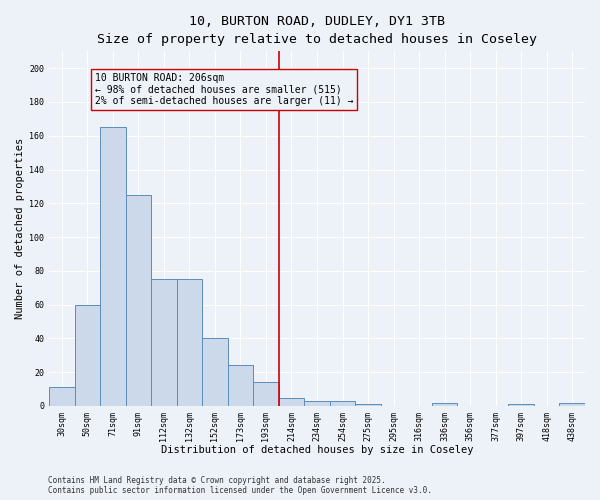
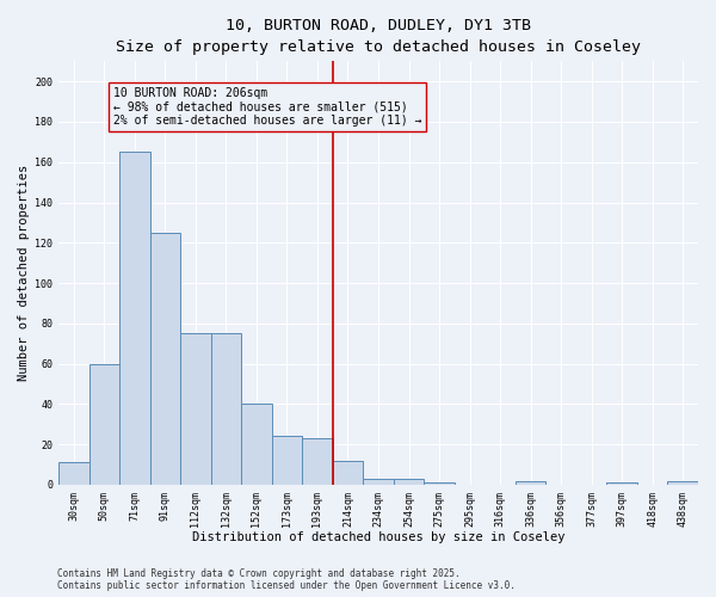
193sqm: 14 -> 23
214sqm: 5 -> 12
